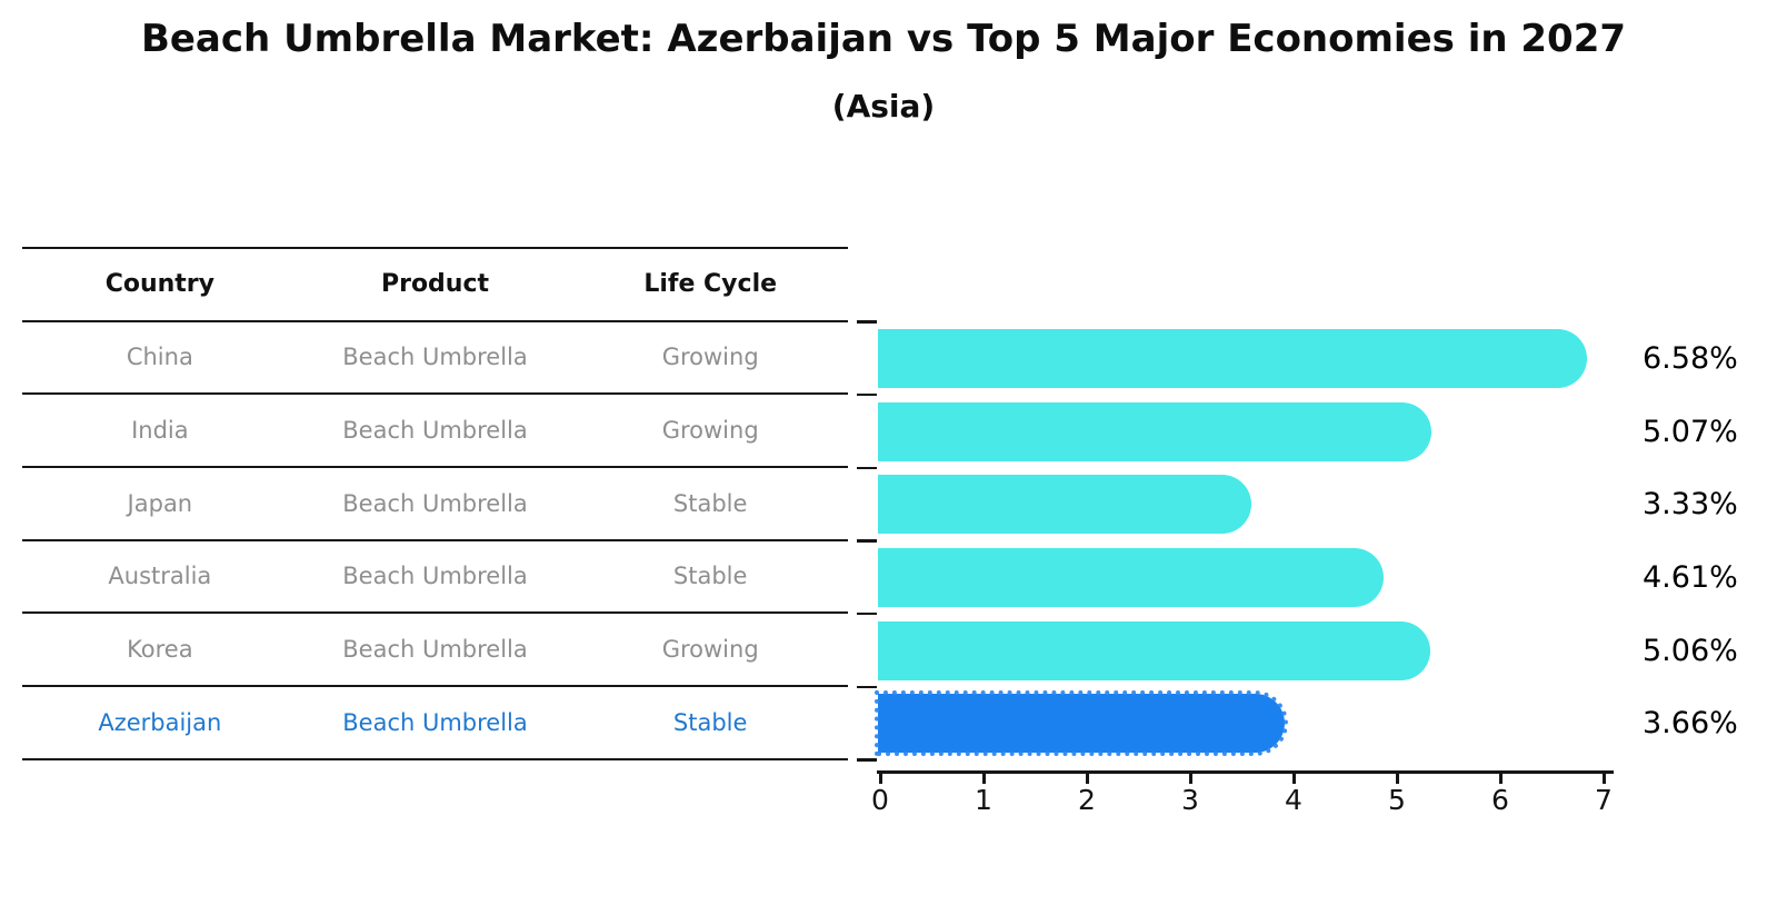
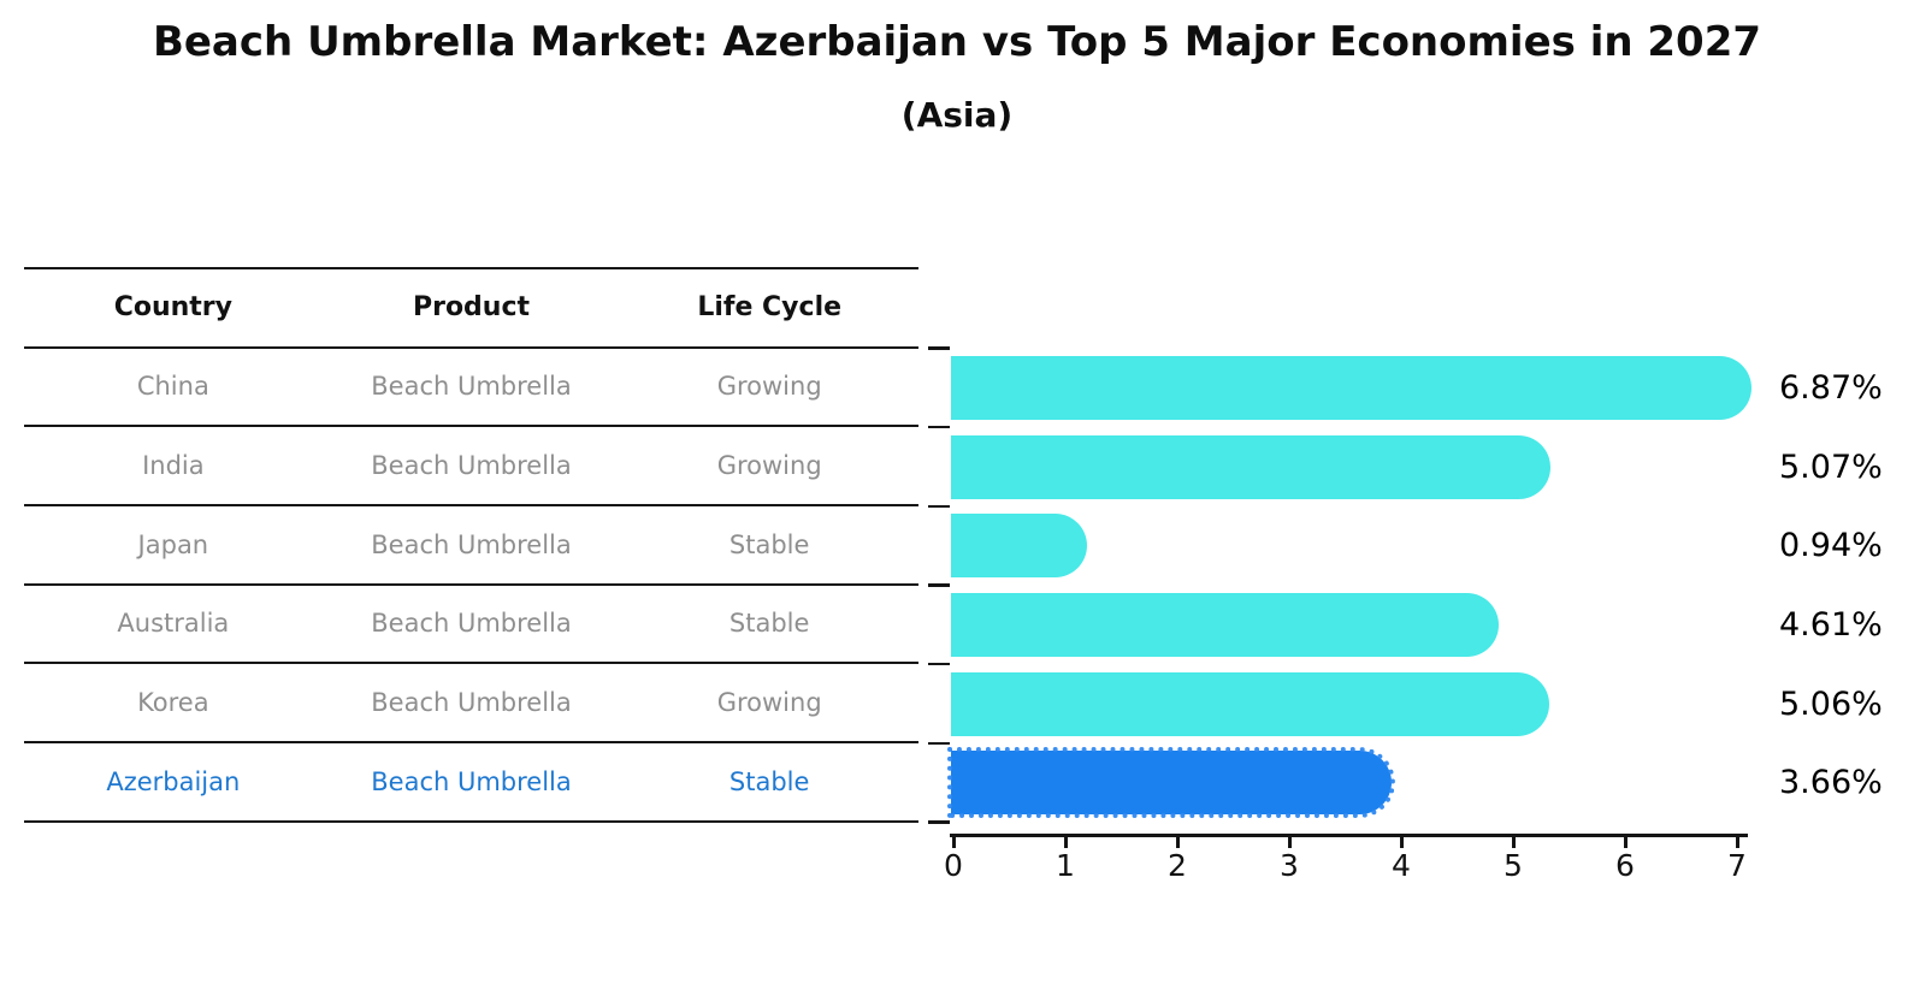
China: 6.58% -> 6.87%
Japan: 3.33% -> 0.94%
